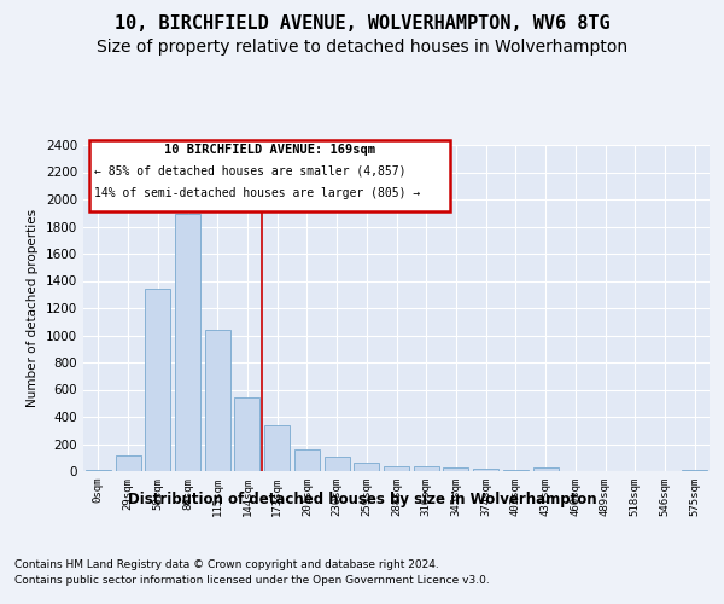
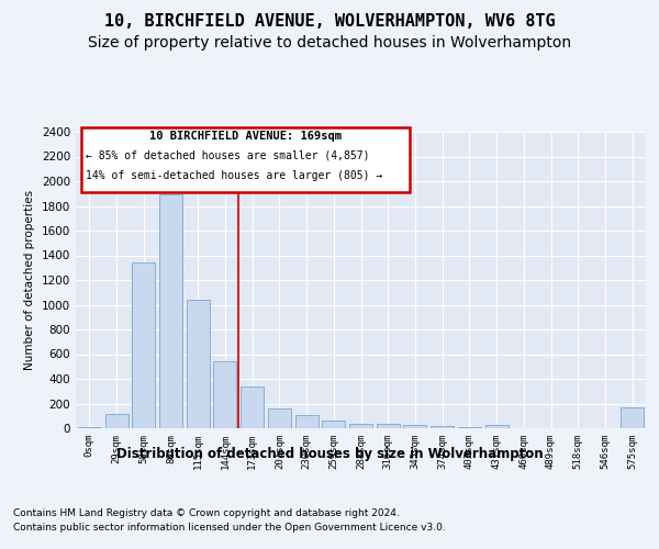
575sqm: 10 -> 170
